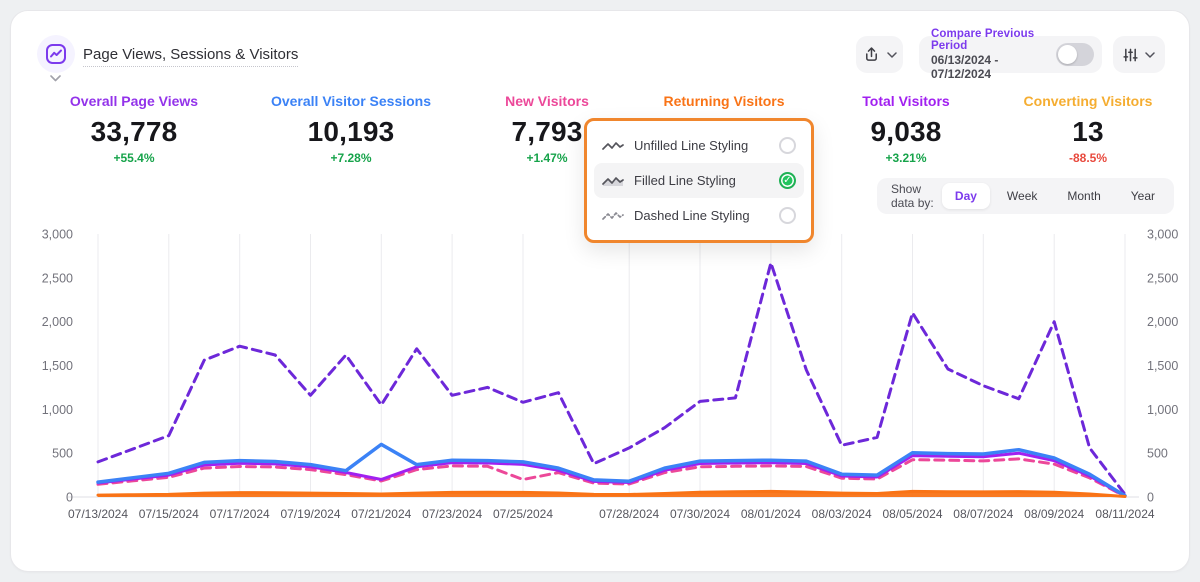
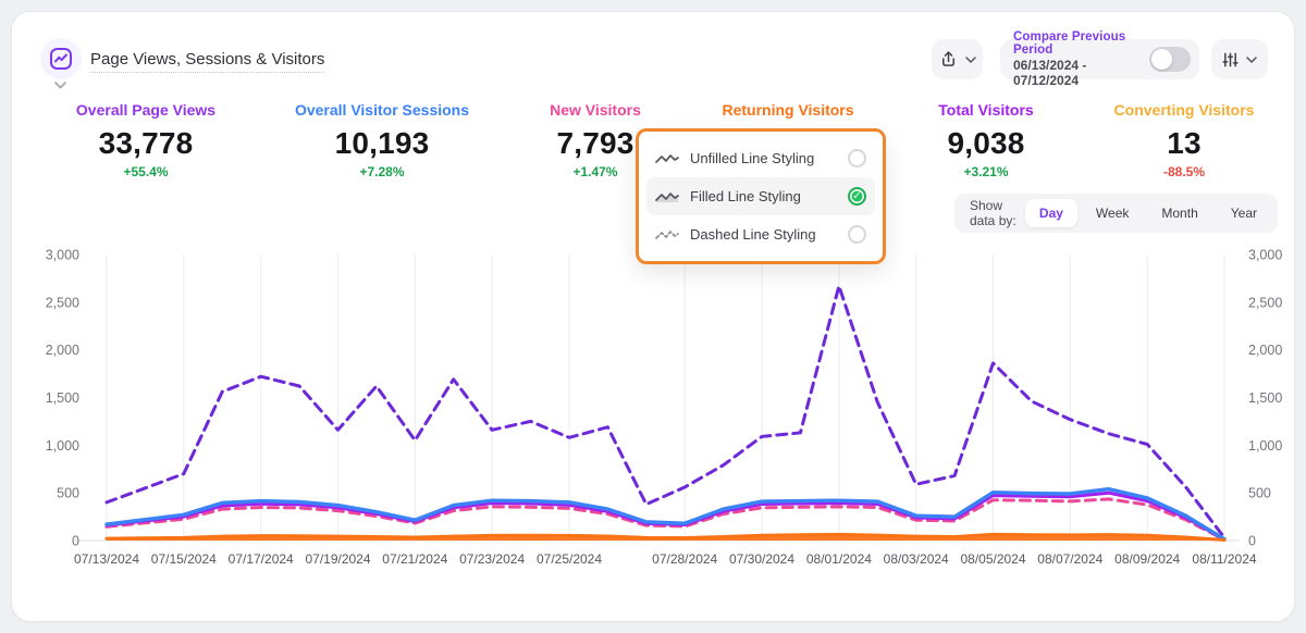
Overall Visitor Sessions/07/21/2024: 600 -> 200
New Visitors/07/25/2024: 200 -> 300
Overall Page Views/08/05/2024: 2100 -> 1900
Overall Page Views/08/09/2024: 2000 -> 1000
